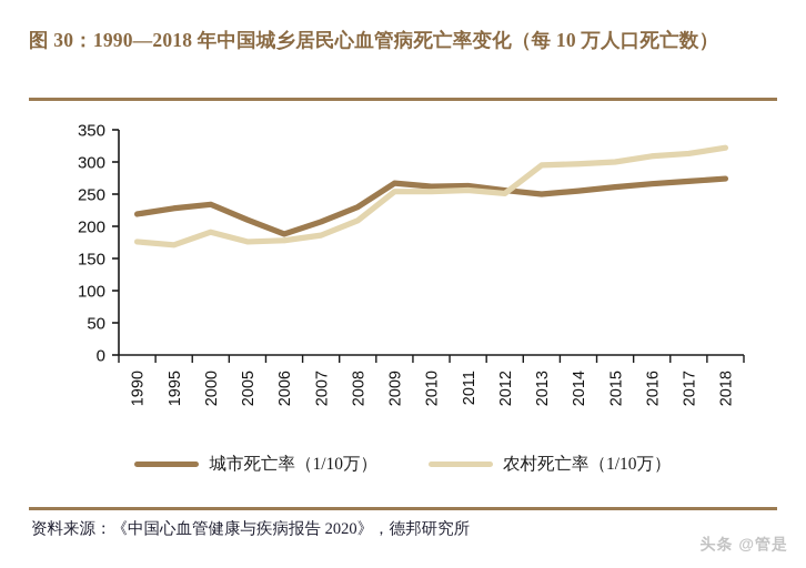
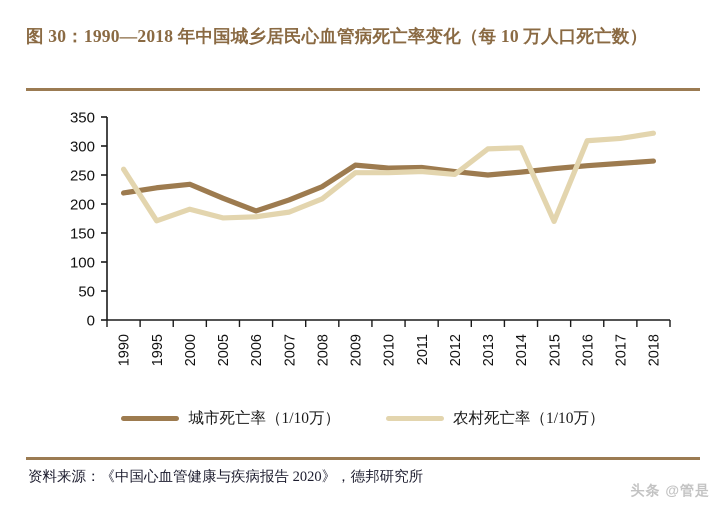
农村死亡率（1/10万）/1990: 180 -> 260
农村死亡率（1/10万）/2015: 300 -> 170
